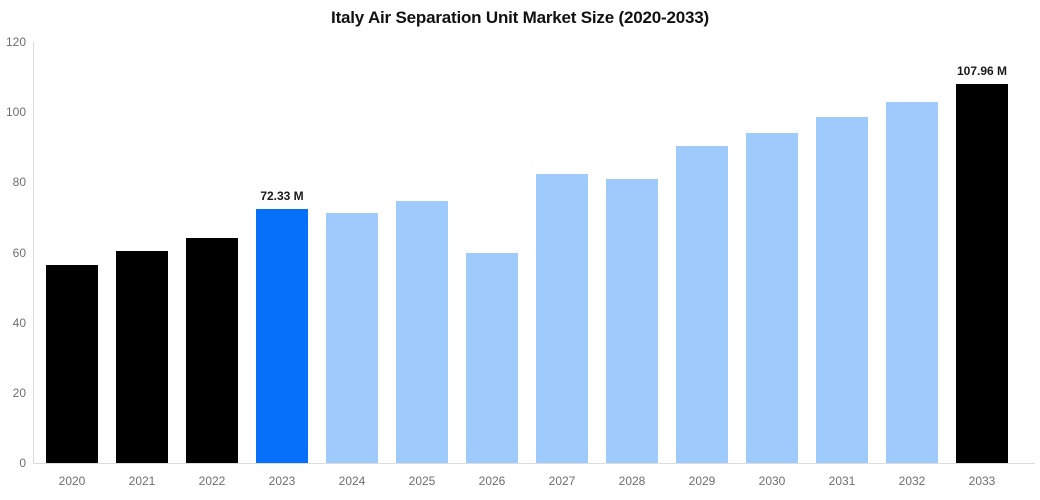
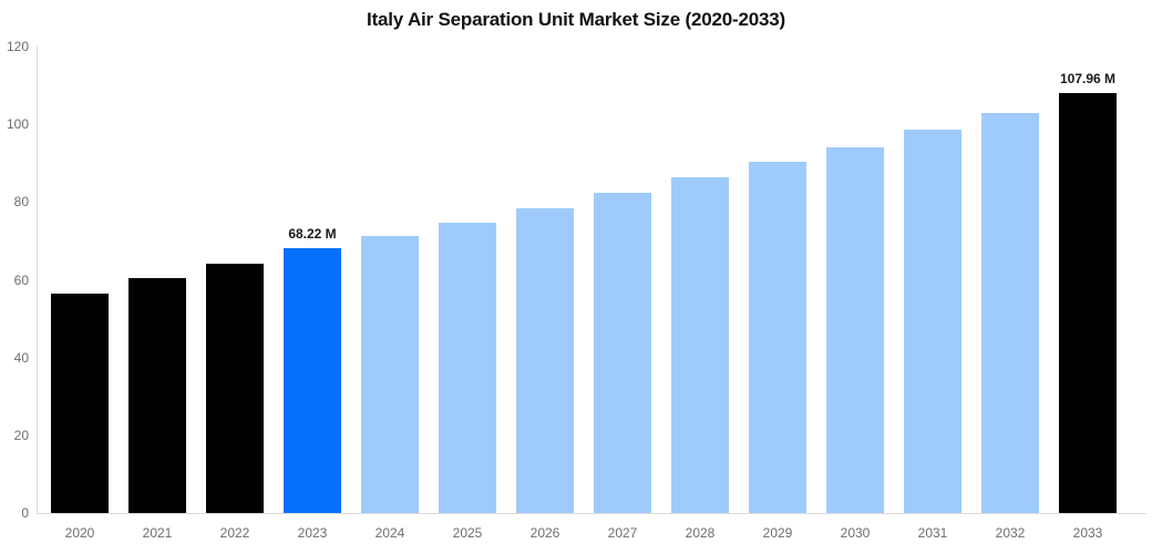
2023: 72.33 -> 68.22
2026: 60 -> 78
2028: 81 -> 86
